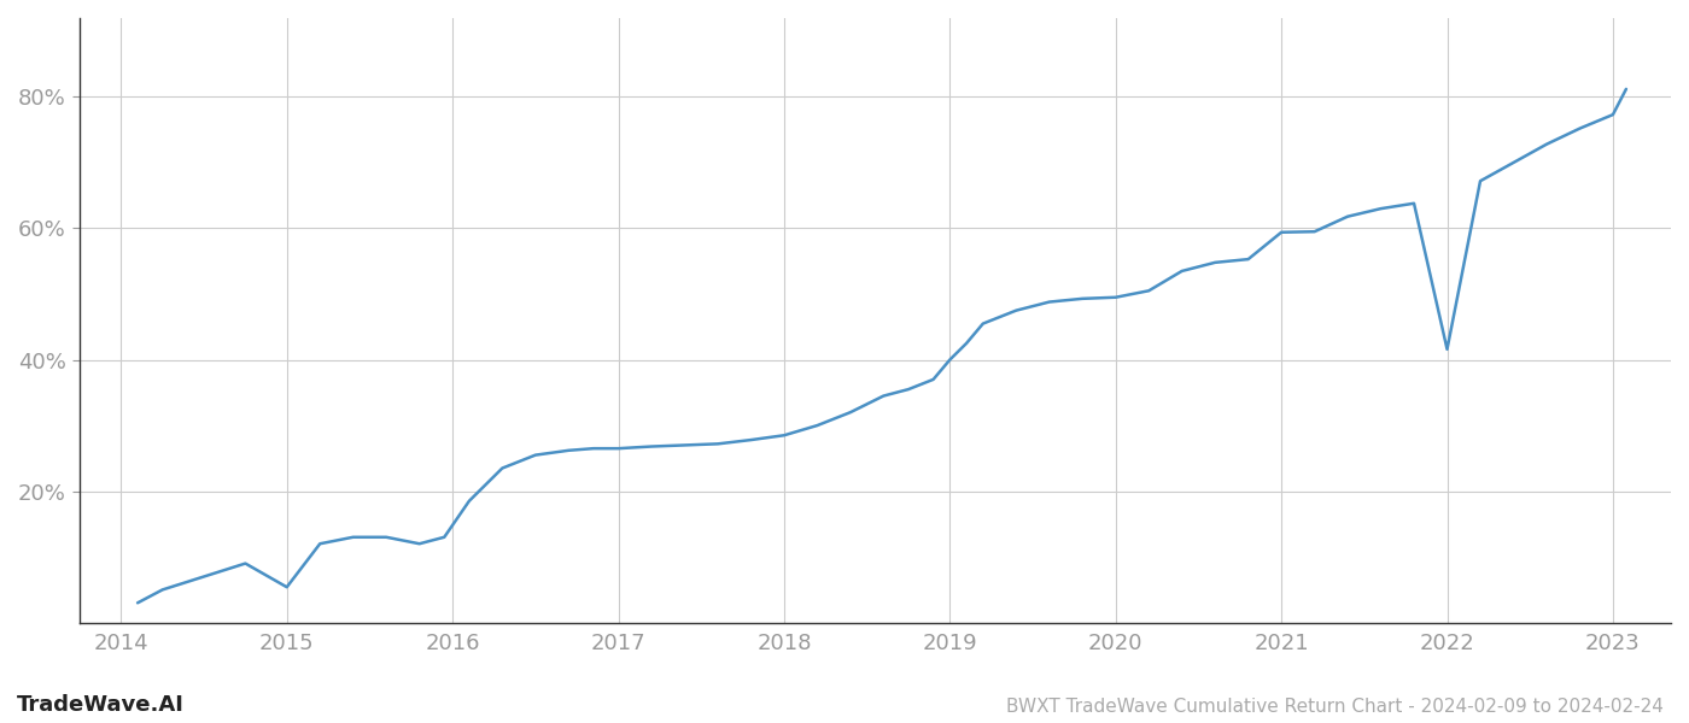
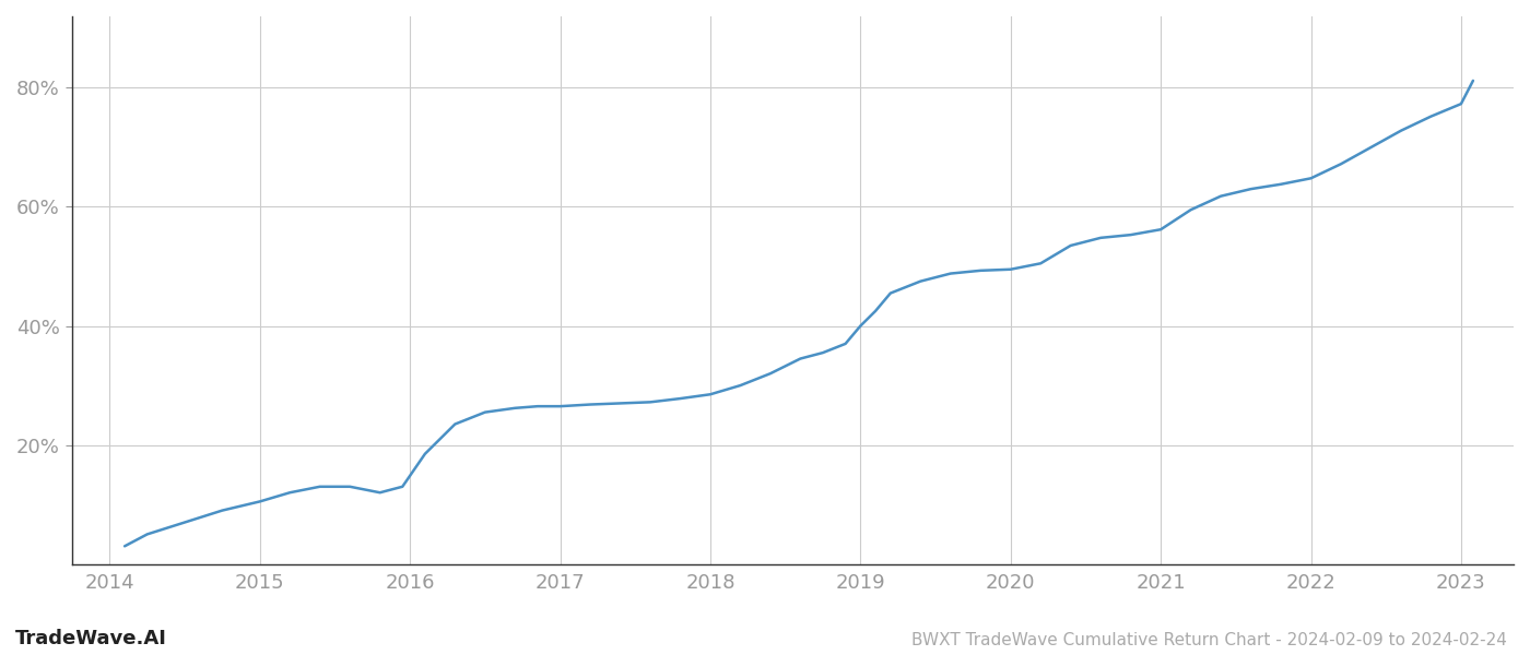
2015: 5.4% -> 10.5%
2021: 59.4% -> 56.2%
2022: 41.6% -> 64.8%
